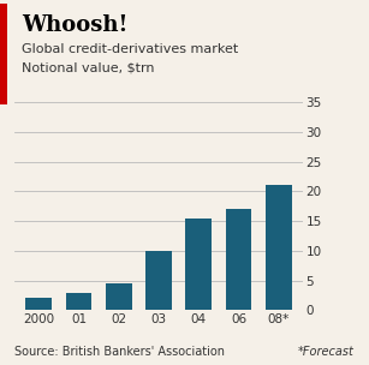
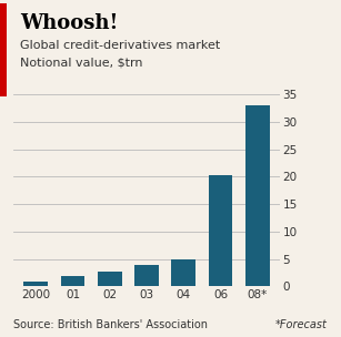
2000: 2.0 -> 0.9
01: 3.0 -> 1.8
02: 4.5 -> 2.7
03: 10.0 -> 4.0
04: 15.5 -> 5.0
06: 17.0 -> 20.2
08*: 21.0 -> 33.0
